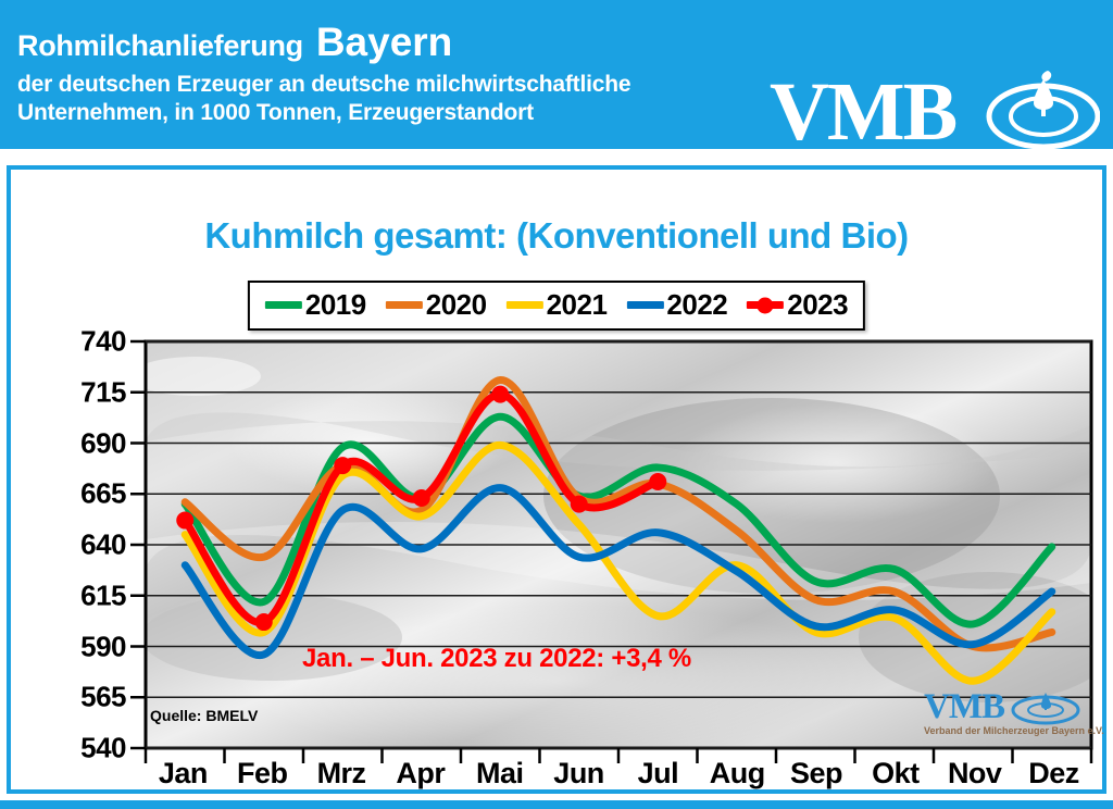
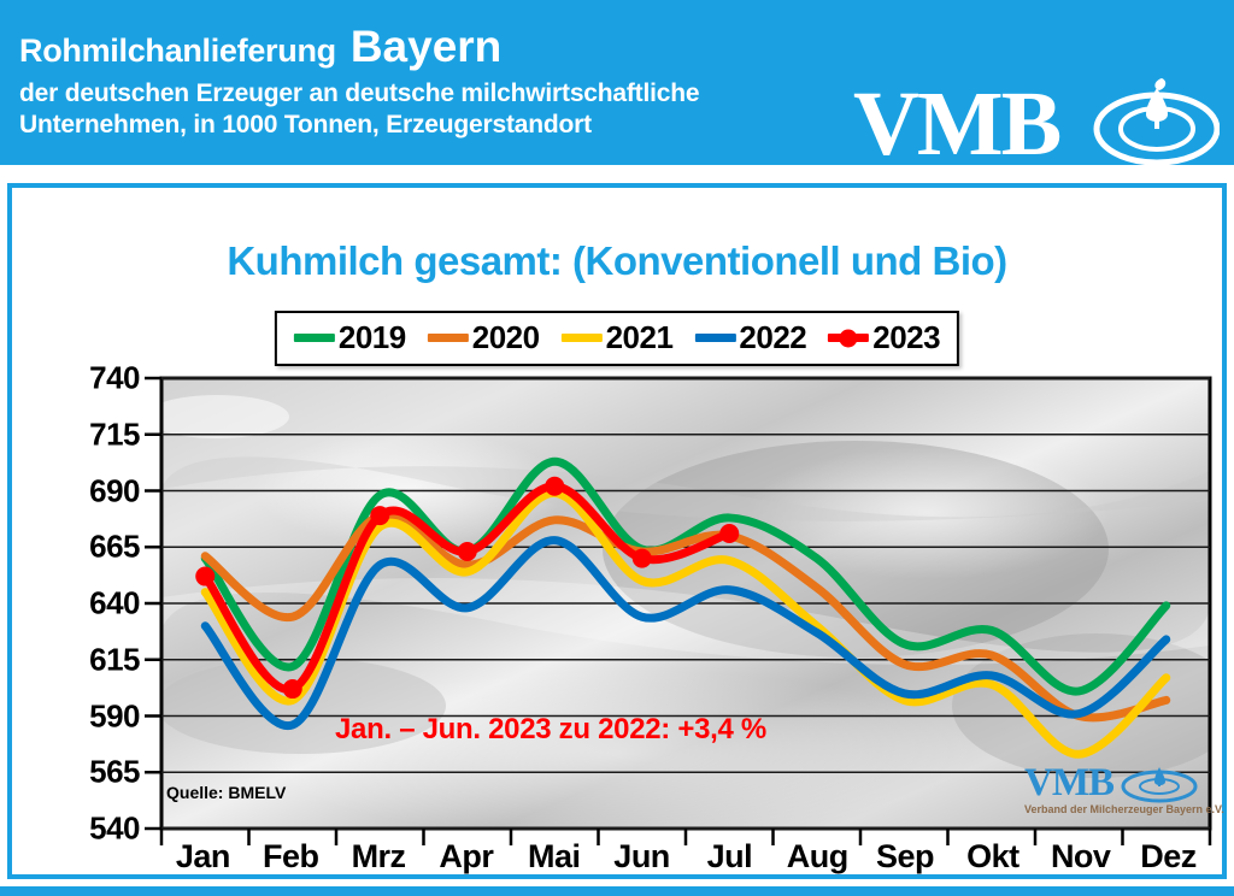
2020/Mai: 721 -> 677
2023/Mai: 714 -> 692
2021/Jul: 605 -> 659
2022/Dez: 617 -> 624
